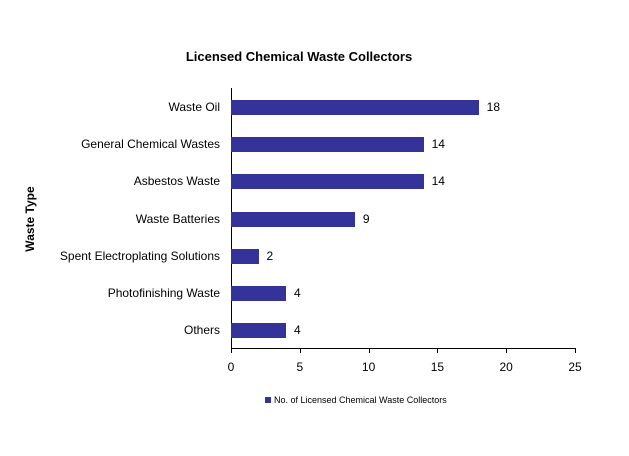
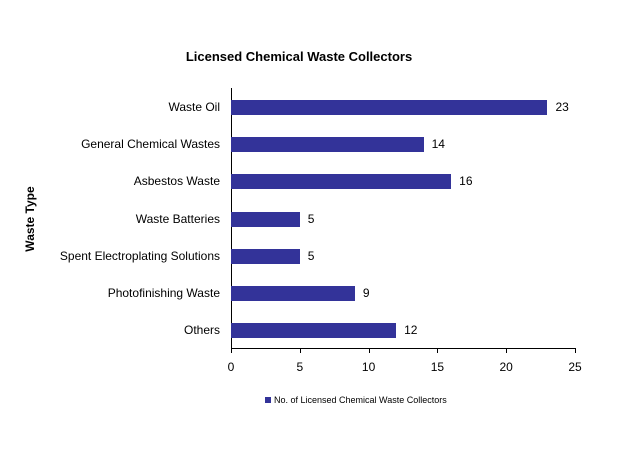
Waste Oil: 18 -> 23
Asbestos Waste: 14 -> 16
Waste Batteries: 9 -> 5
Spent Electroplating Solutions: 2 -> 5
Photofinishing Waste: 4 -> 9
Others: 4 -> 12
